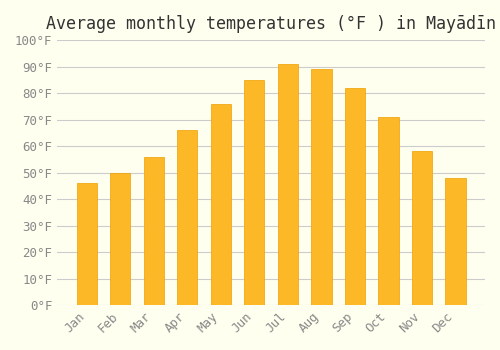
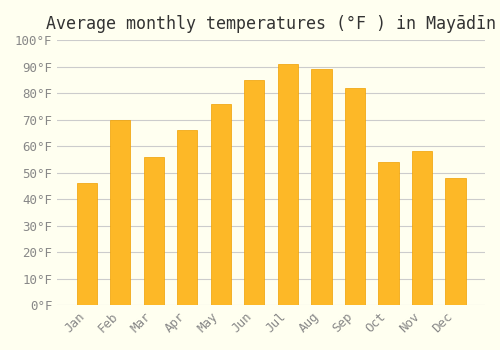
Feb: 50°F -> 70°F
Oct: 71°F -> 54°F
